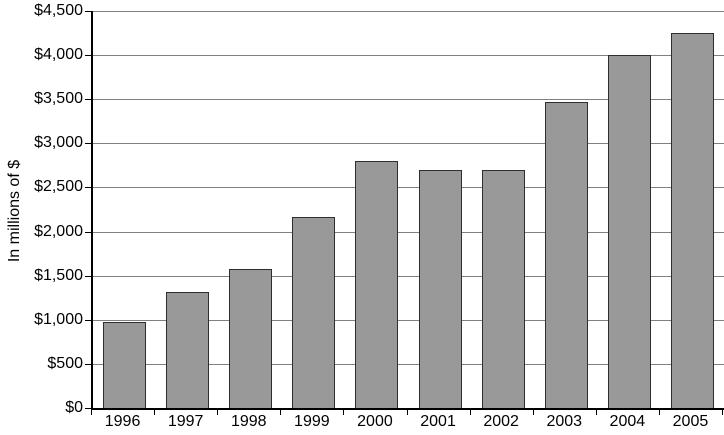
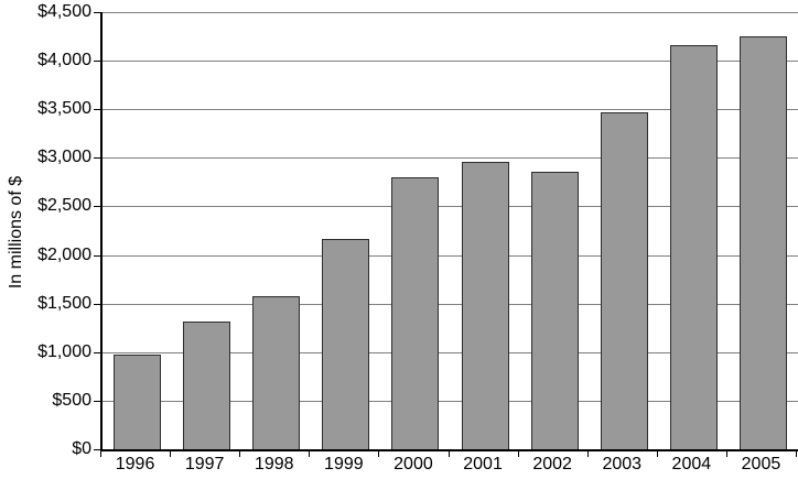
2001: $2700 -> $3000
2002: $2700 -> $2900
2004: $4000 -> $4200
